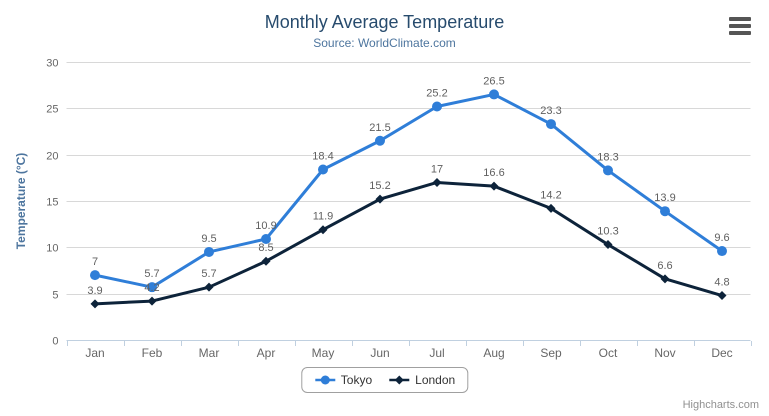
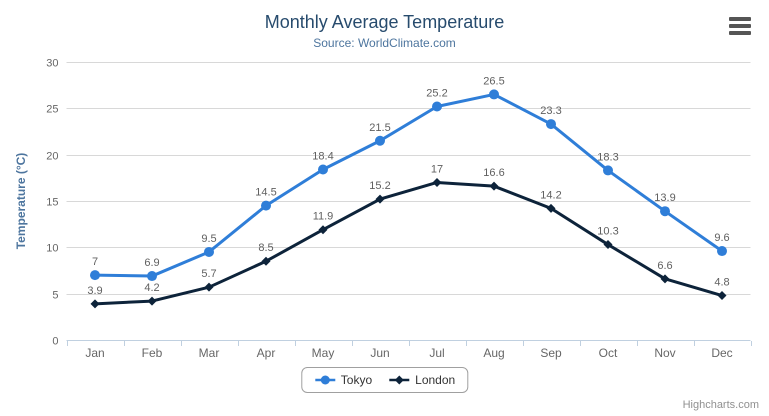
Tokyo/Feb: 5.7 -> 6.9
Tokyo/Apr: 10.9 -> 14.5
